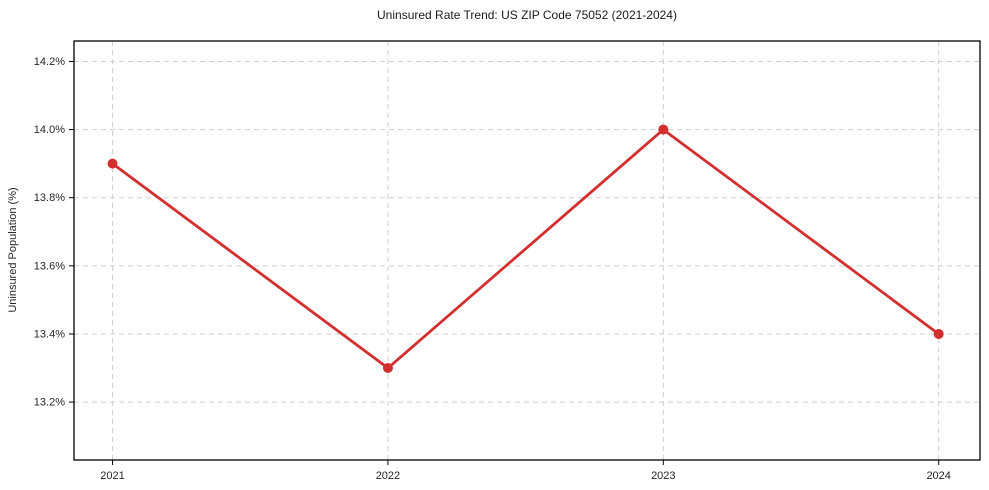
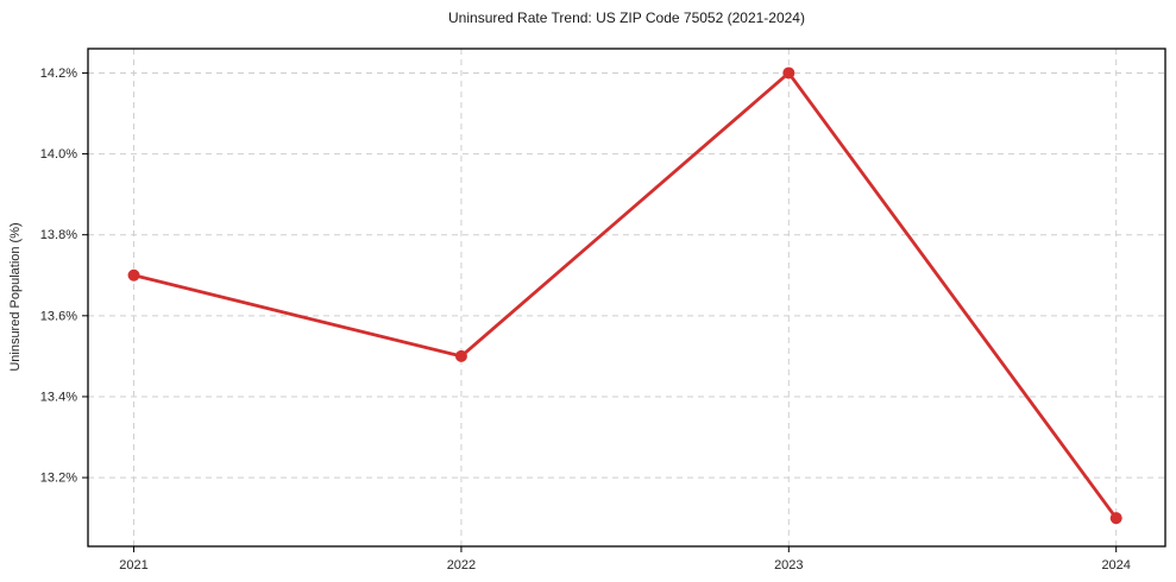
2021: 13.9% -> 13.7%
2022: 13.3% -> 13.5%
2023: 14.0% -> 14.2%
2024: 13.4% -> 13.1%
